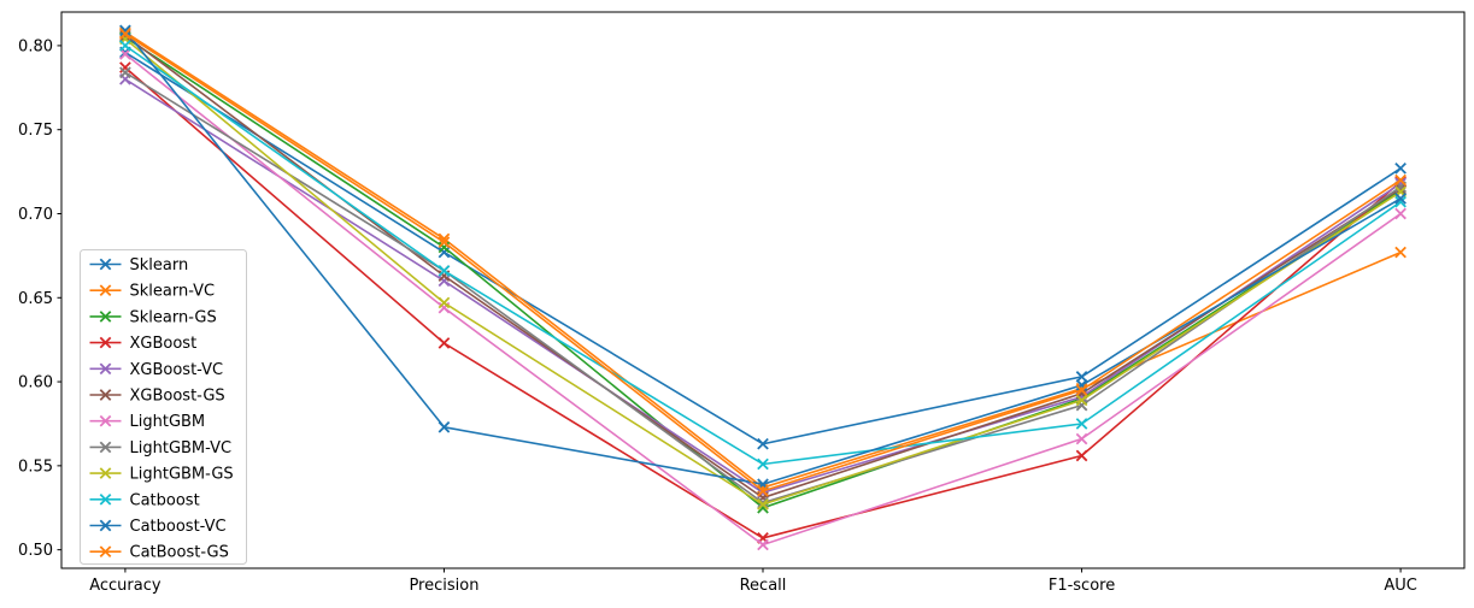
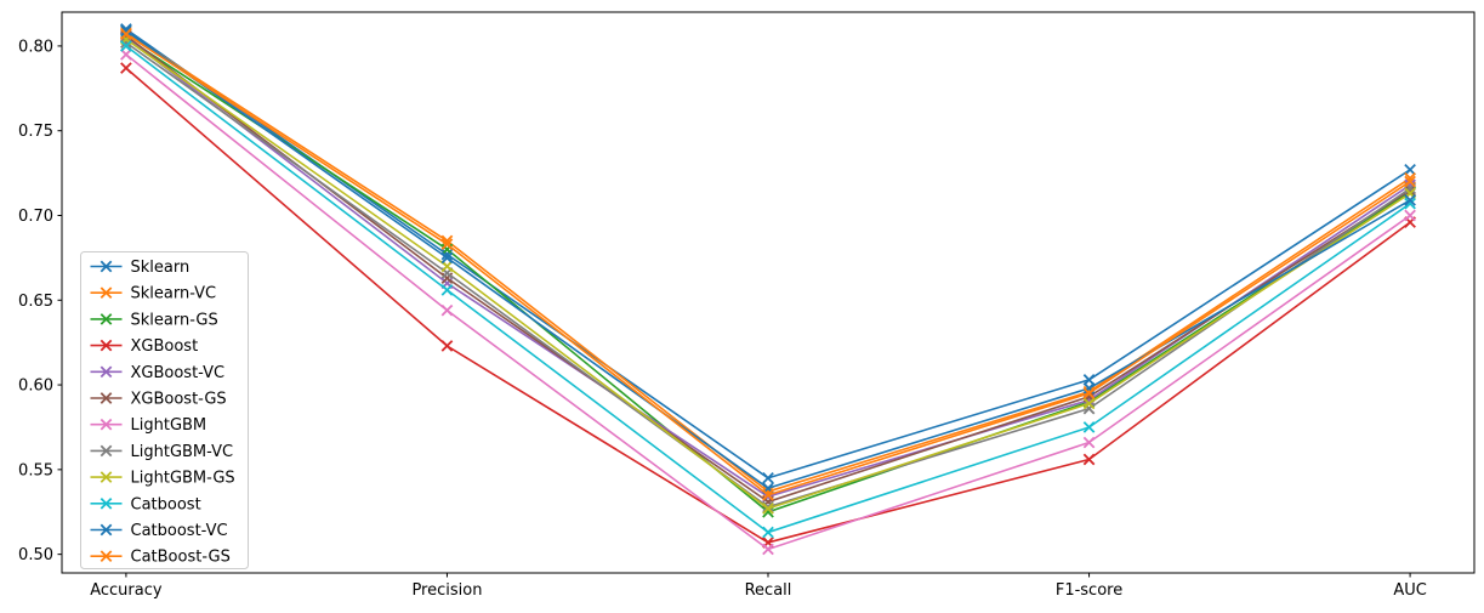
Sklearn/Accuracy: 0.796 -> 0.810
XGBoost-VC/Accuracy: 0.780 -> 0.805
LightGBM-VC/Accuracy: 0.784 -> 0.802
LightGBM-GS/Precision: 0.647 -> 0.670
Catboost/Precision: 0.666 -> 0.656
Catboost-VC/Precision: 0.573 -> 0.675
Sklearn/Recall: 0.563 -> 0.545
Catboost/Recall: 0.551 -> 0.513
Sklearn-VC/AUC: 0.677 -> 0.722
XGBoost/AUC: 0.719 -> 0.696
